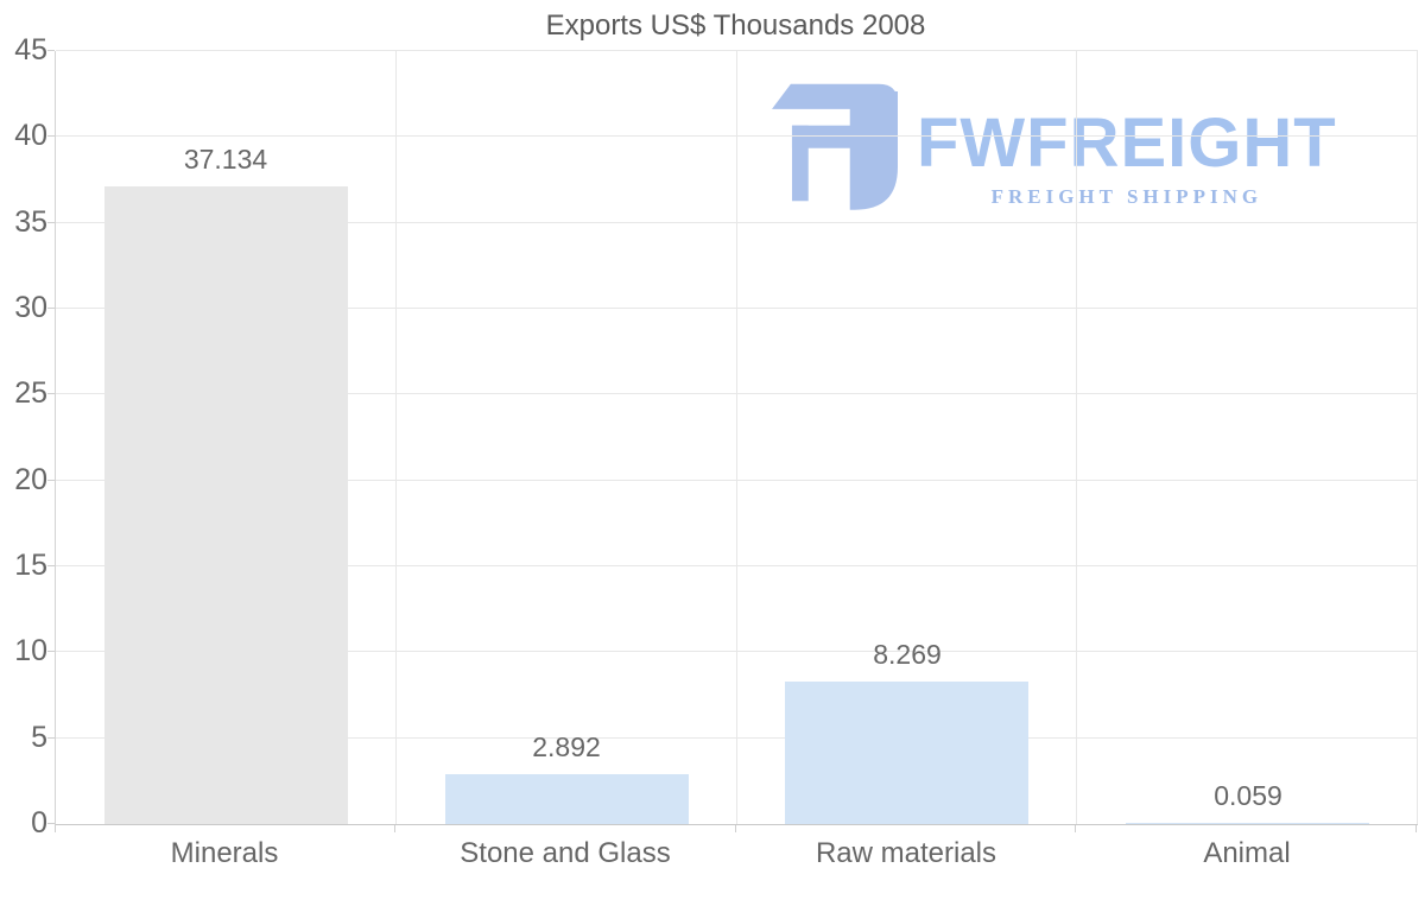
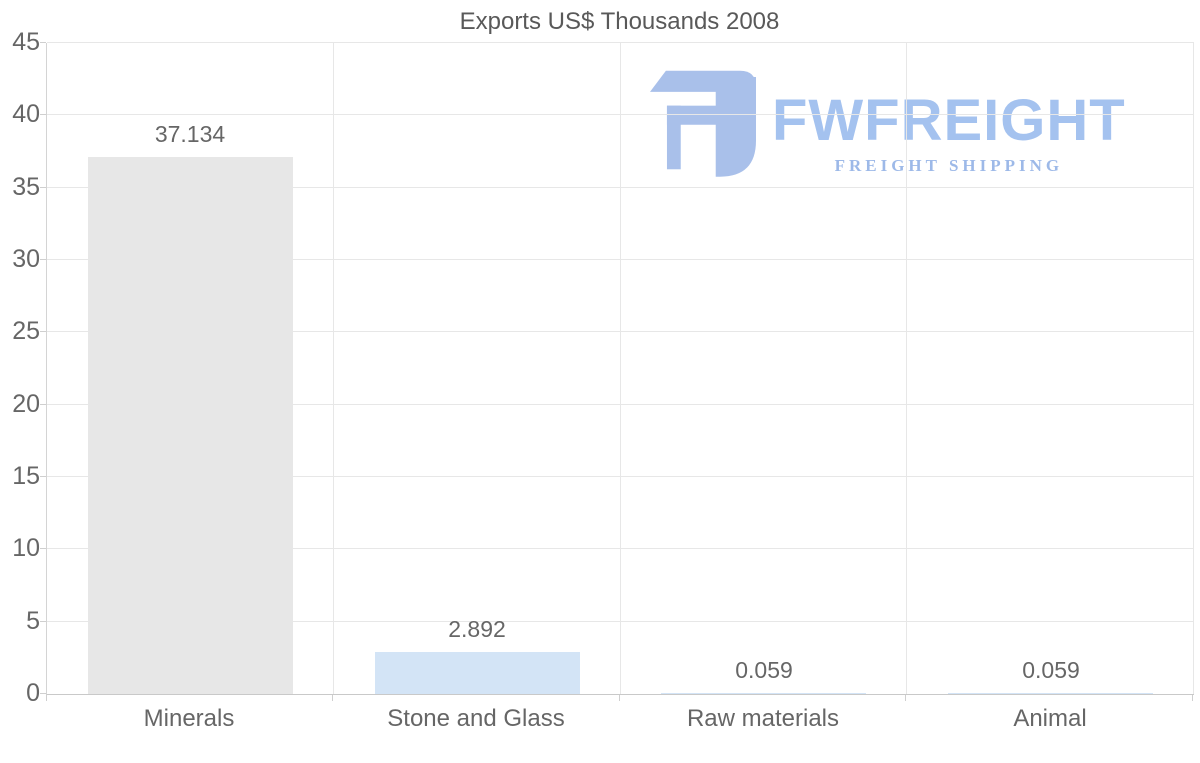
Raw materials: 8.269 -> 0.059
